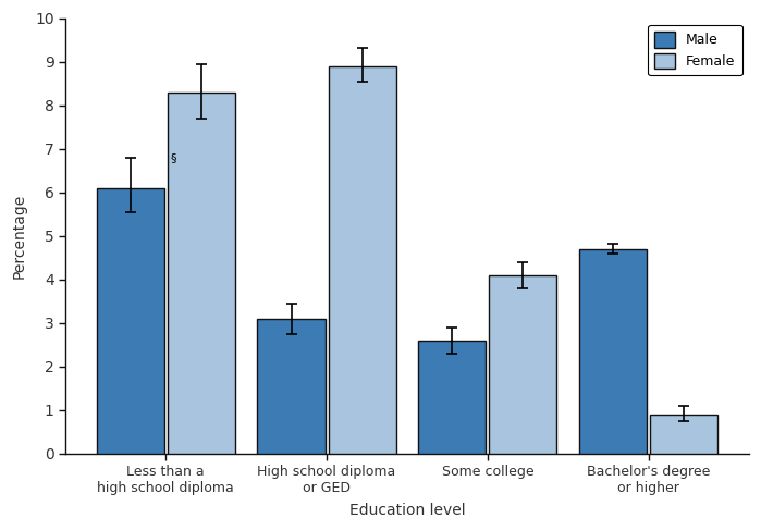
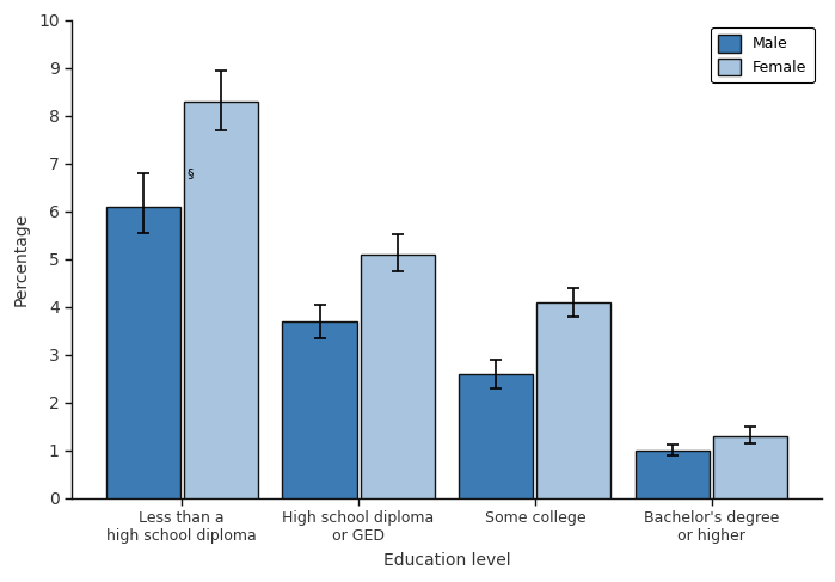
Male/High school diploma or GED: 3.1 -> 3.7
Female/High school diploma or GED: 8.9 -> 5.1
Male/Bachelor's degree or higher: 4.7 -> 1.0
Female/Bachelor's degree or higher: 0.9 -> 1.3
